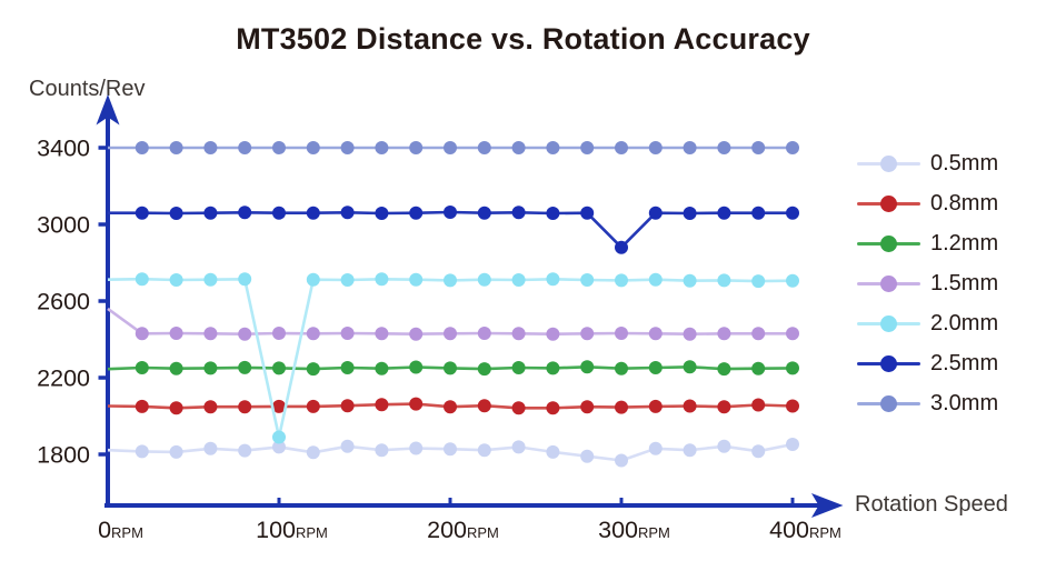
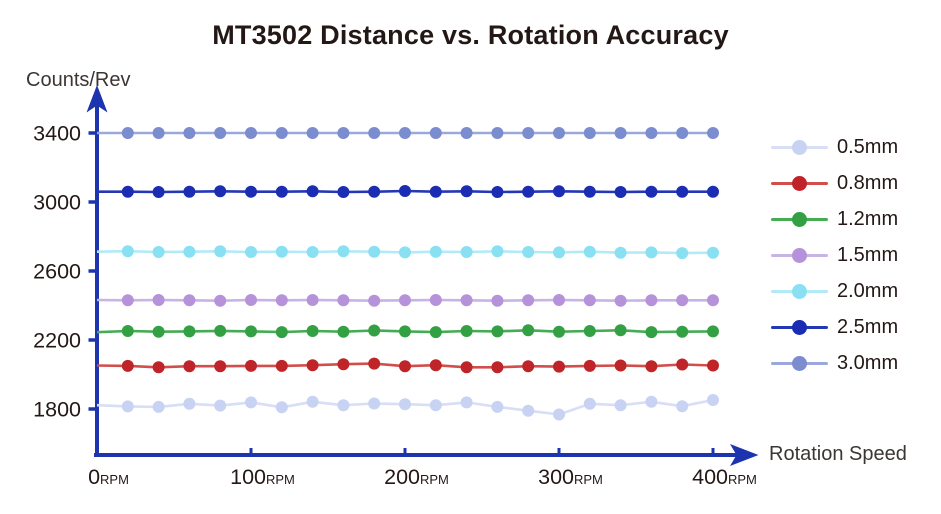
1.5mm/0: 2560 -> 2430
2.0mm/100: 1890 -> 2710
2.5mm/300: 2880 -> 3060
